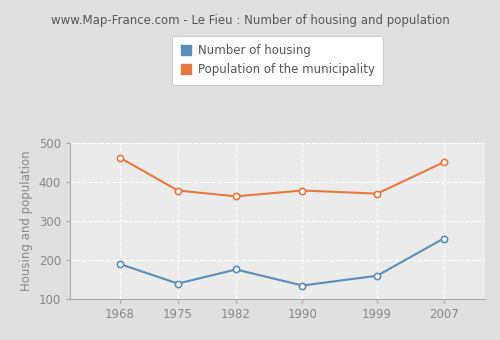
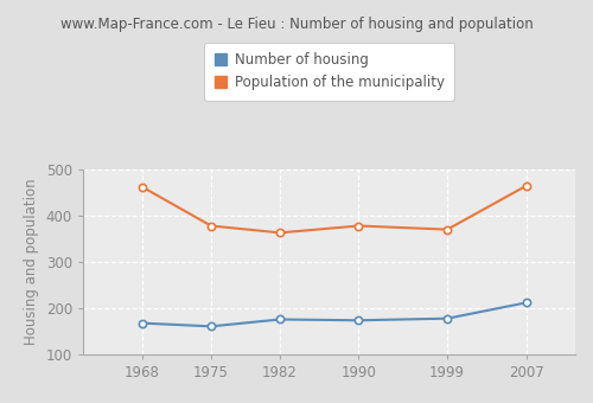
Number of housing/1968: 190 -> 168
Number of housing/1975: 140 -> 161
Number of housing/1990: 135 -> 174
Number of housing/1999: 160 -> 178
Number of housing/2007: 255 -> 212
Population of the municipality/2007: 450 -> 464
